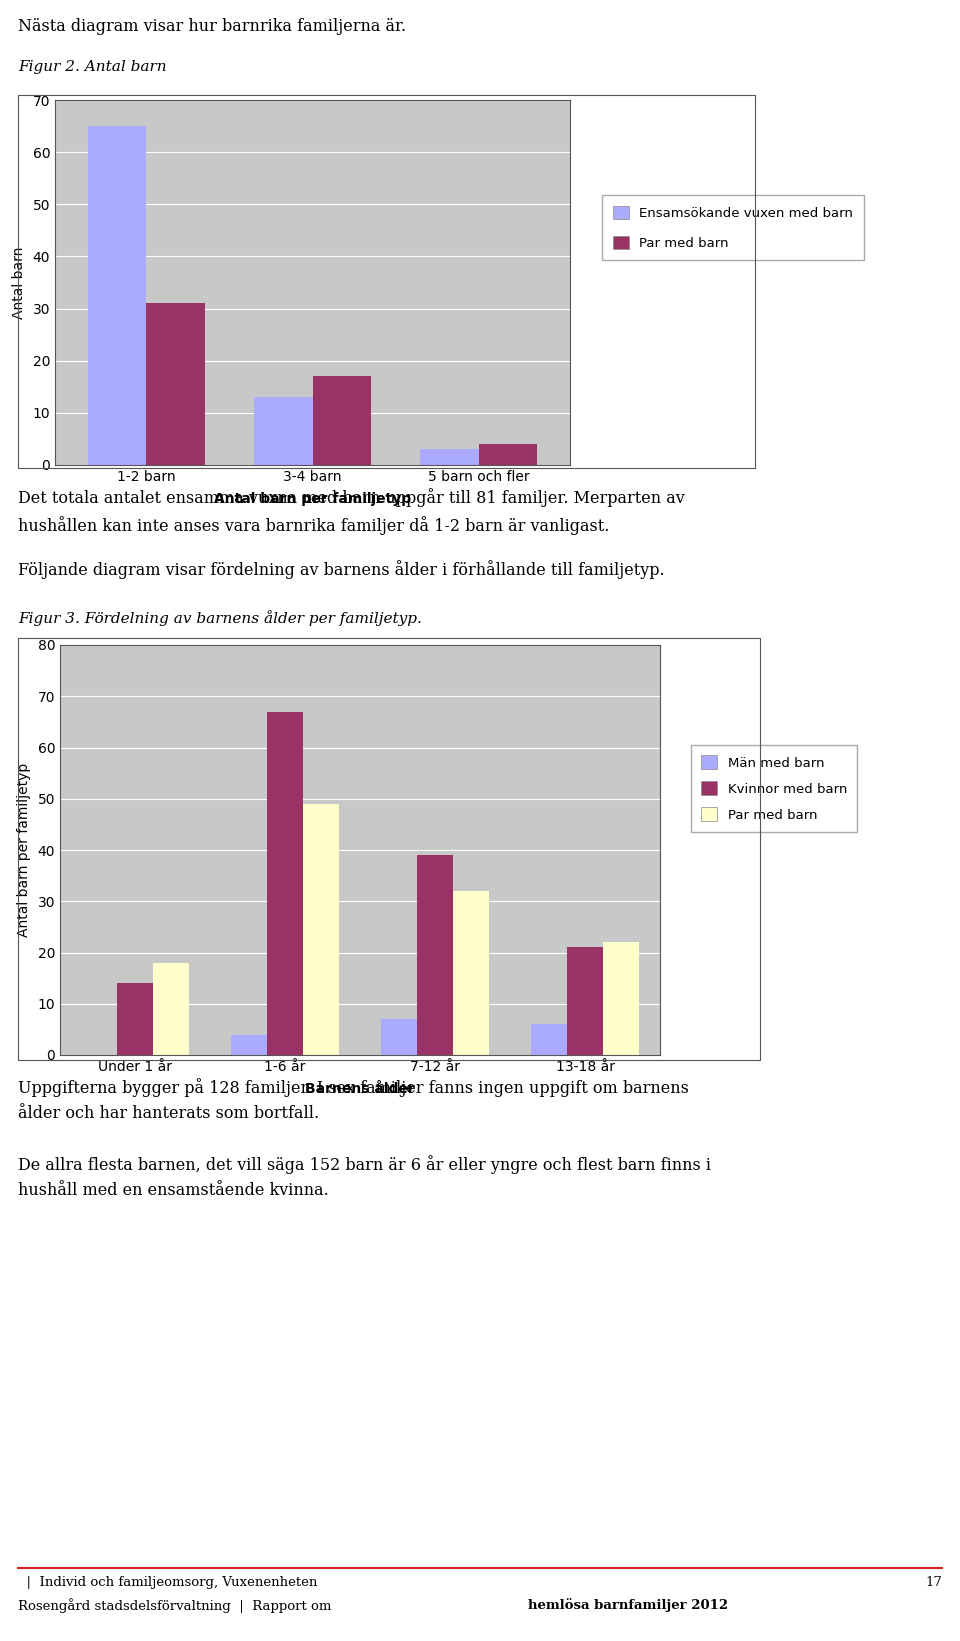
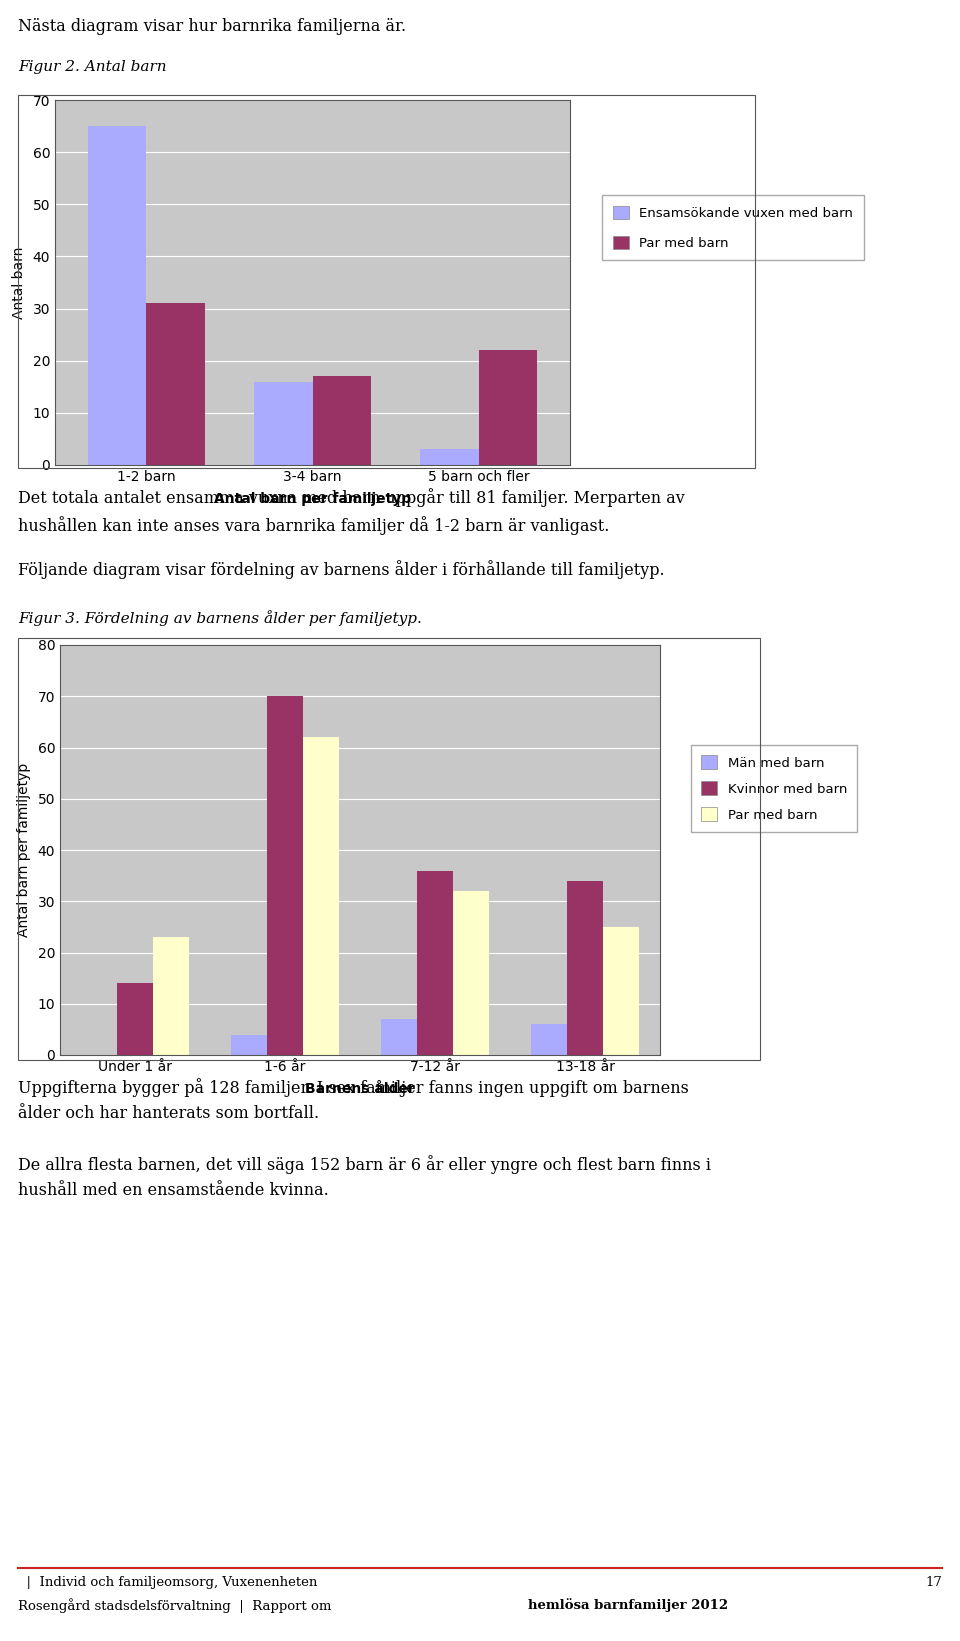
Ensamsökande vuxen med barn/3-4 barn: 13 -> 16
Par med barn/5 barn och fler: 4 -> 22
Par med barn/Under 1 år: 18 -> 23
Kvinnor med barn/1-6 år: 67 -> 70
Par med barn/1-6 år: 49 -> 62
Kvinnor med barn/7-12 år: 39 -> 36
Kvinnor med barn/13-18 år: 21 -> 34
Par med barn/13-18 år: 22 -> 25
